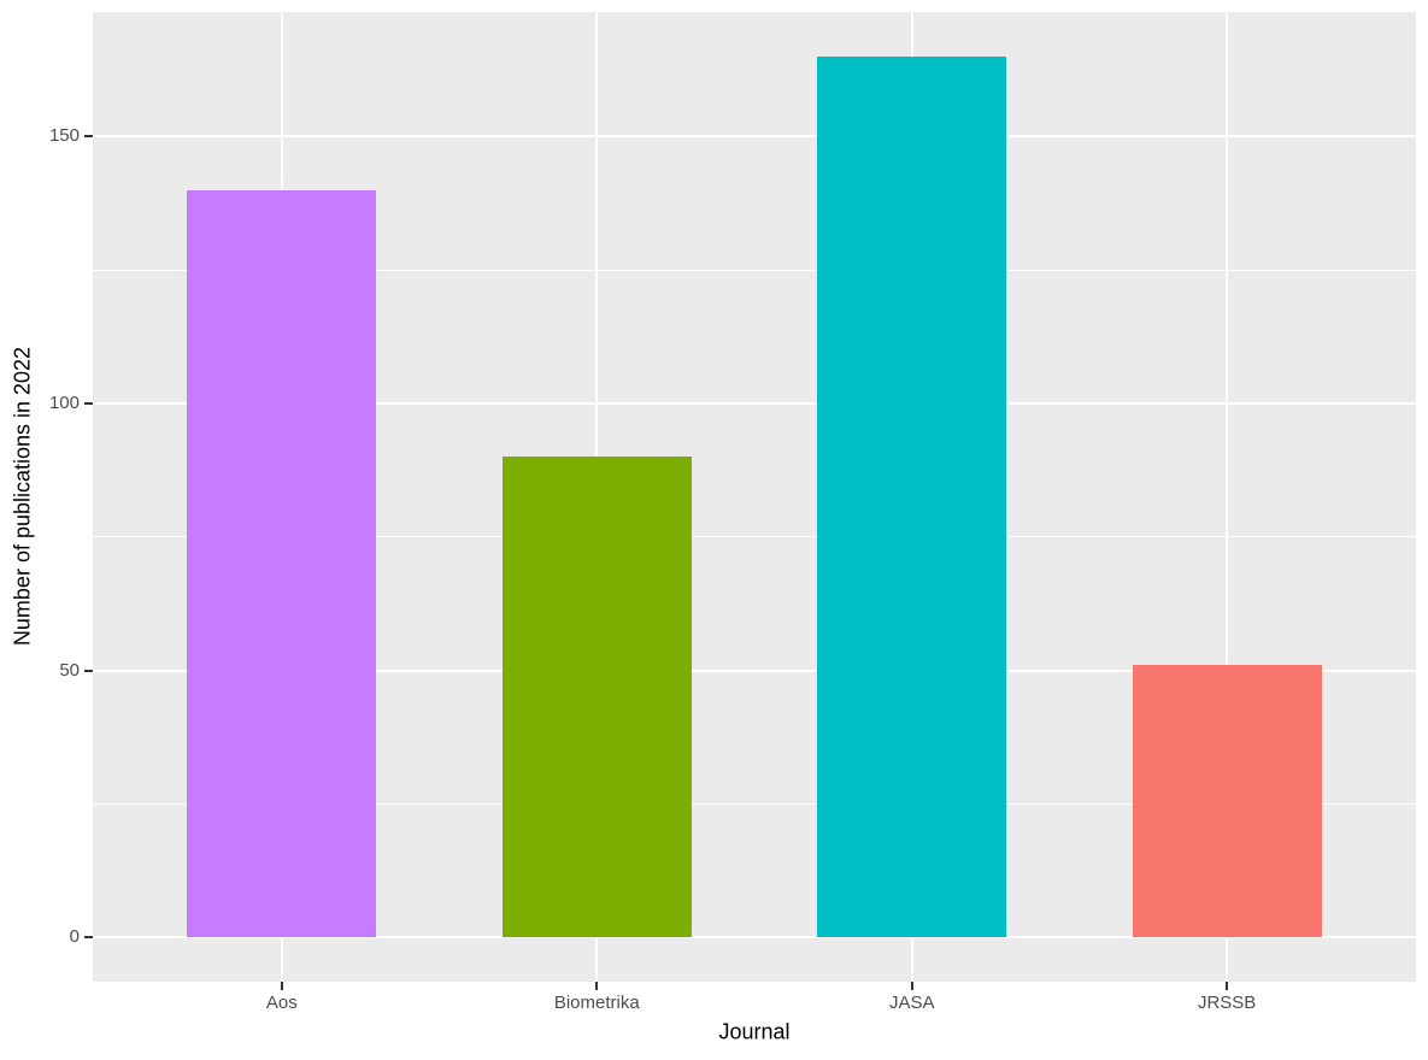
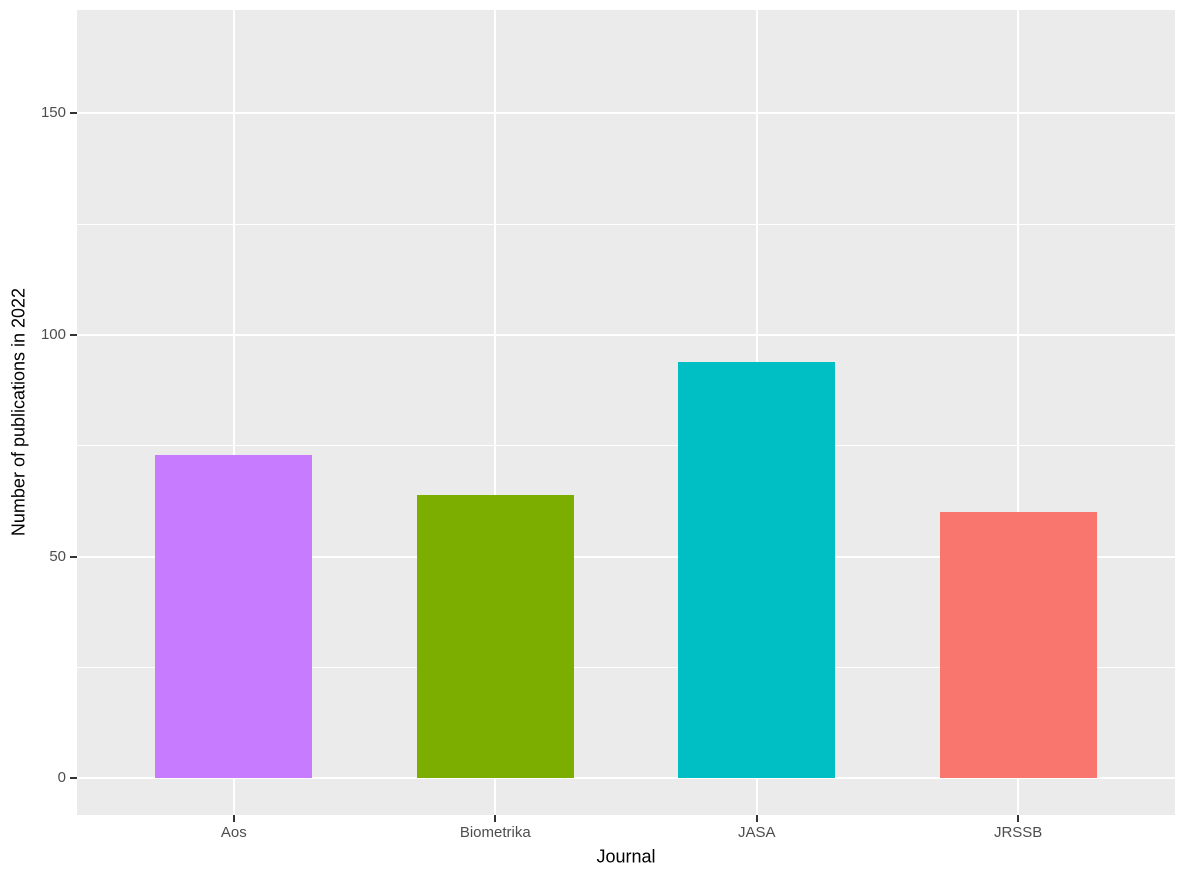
Aos: 140 -> 73
Biometrika: 90 -> 64
JASA: 165 -> 94
JRSSB: 51 -> 60
